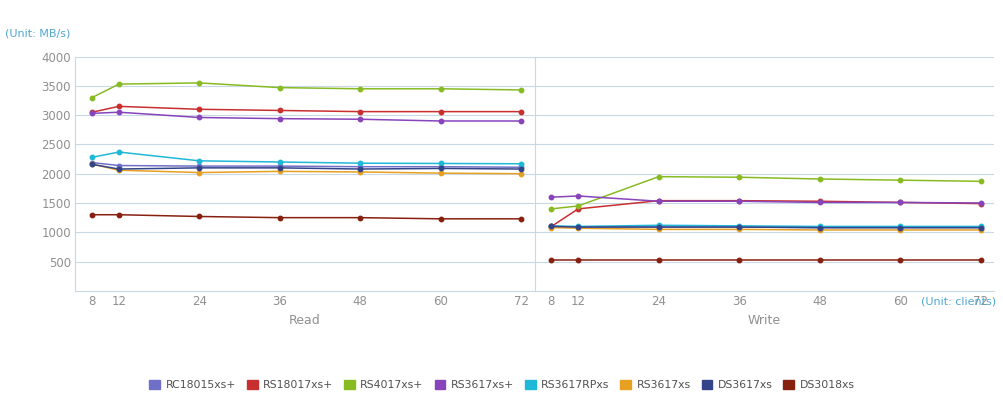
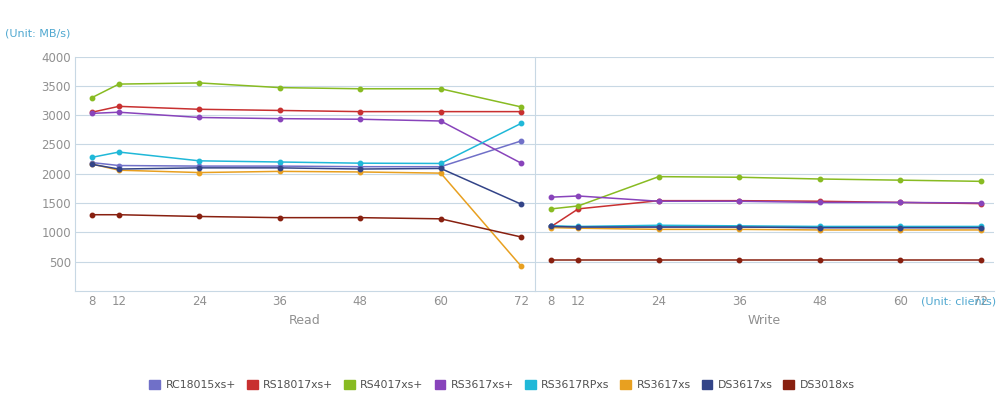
RC18015xs+/72: 2110 -> 2560
RS4017xs+/72: 3430 -> 3140
RS3617xs+/72: 2900 -> 2180
RS3617RPxs/72: 2170 -> 2860
RS3617xs/72: 2000 -> 420
DS3617xs/72: 2080 -> 1480
DS3018xs/72: 1230 -> 920
